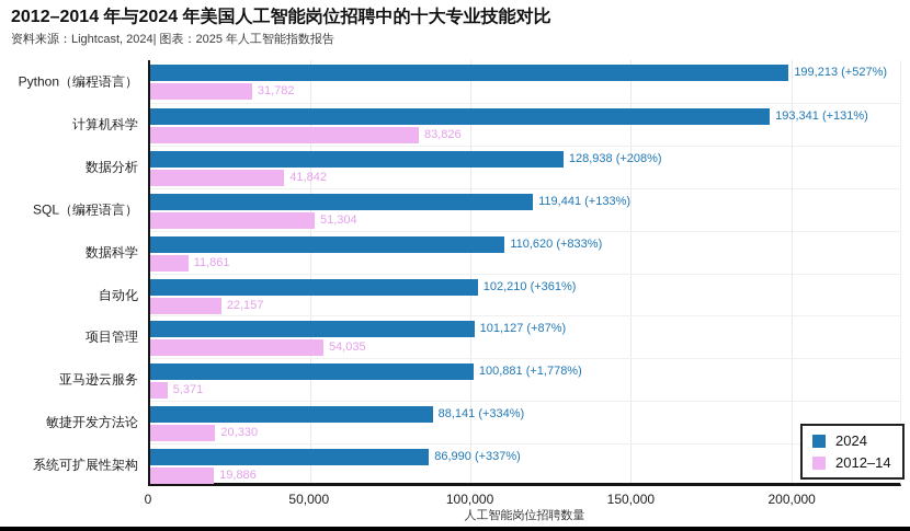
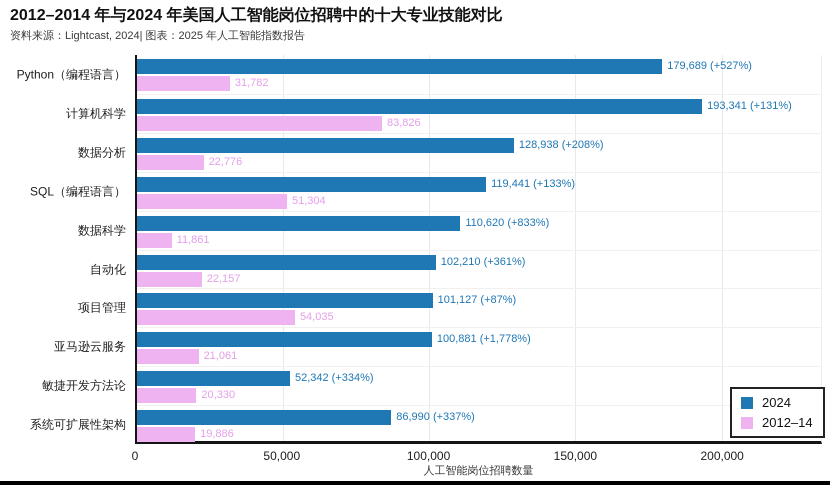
2024/Python（编程语言）: 199,213 -> 179,689
2012–14/数据分析: 41,842 -> 22,776
2012–14/亚马逊云服务: 5,371 -> 21,061
2024/敏捷开发方法论: 88,141 -> 52,342
